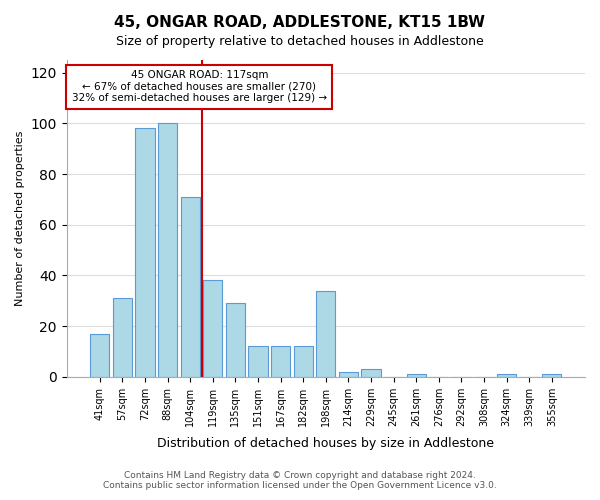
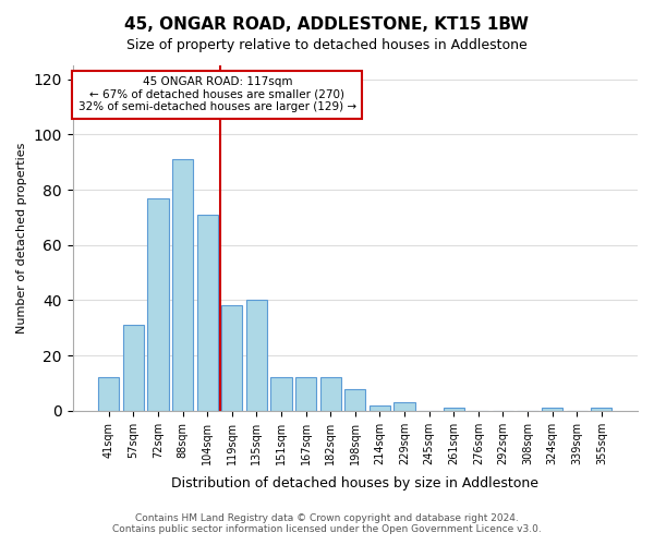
41sqm: 17 -> 12
72sqm: 98 -> 77
88sqm: 100 -> 91
135sqm: 29 -> 40
198sqm: 34 -> 8
